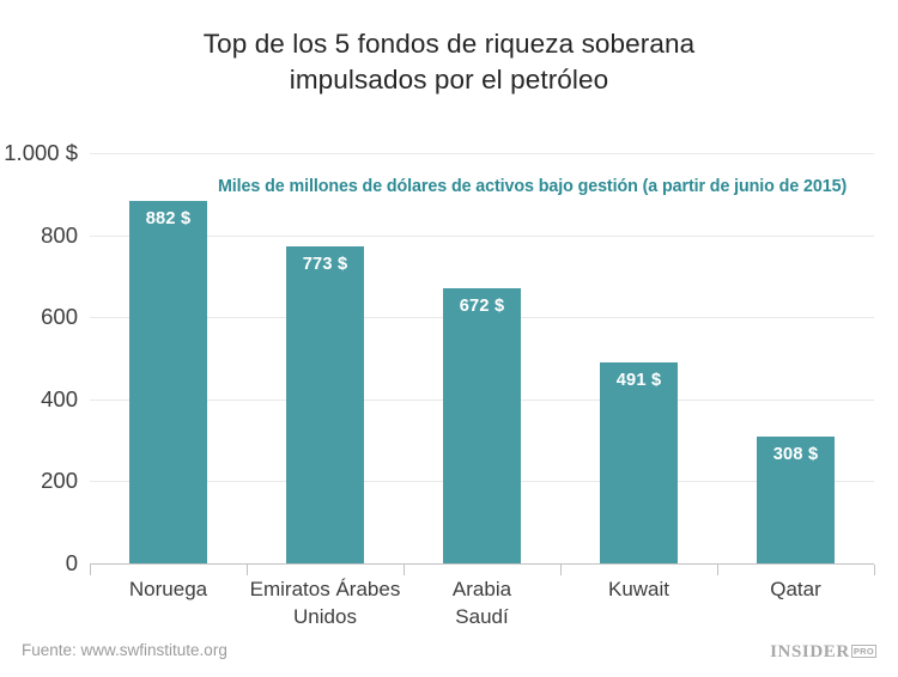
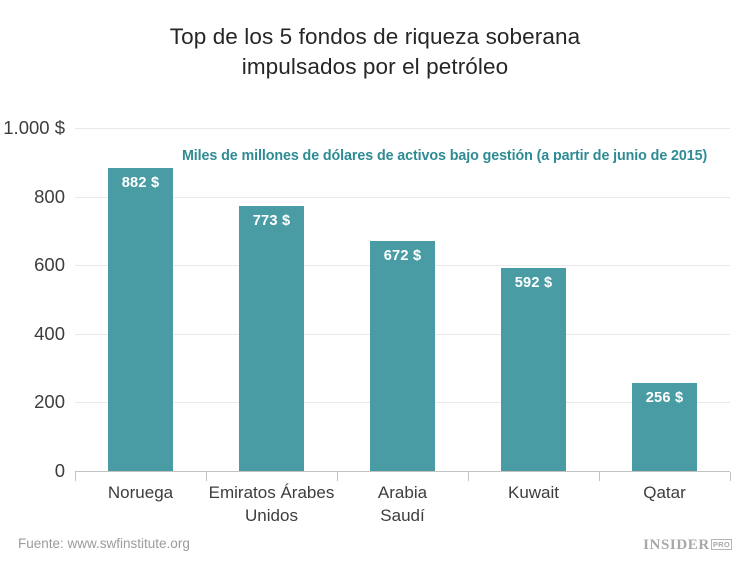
Kuwait: 491 -> 592
Qatar: 308 -> 256
